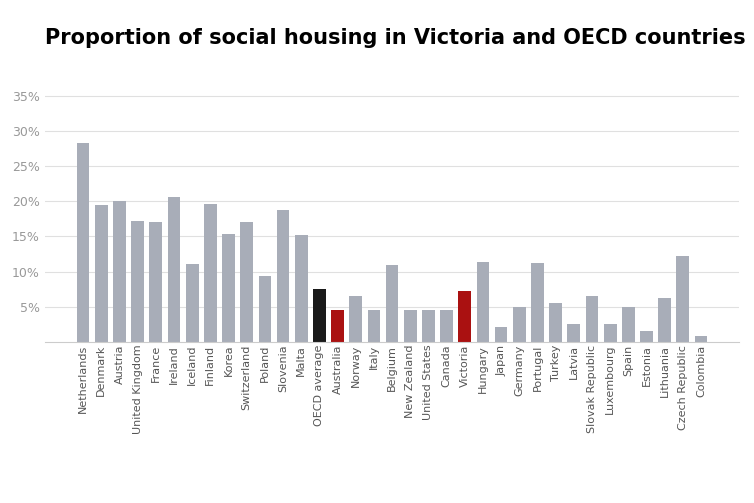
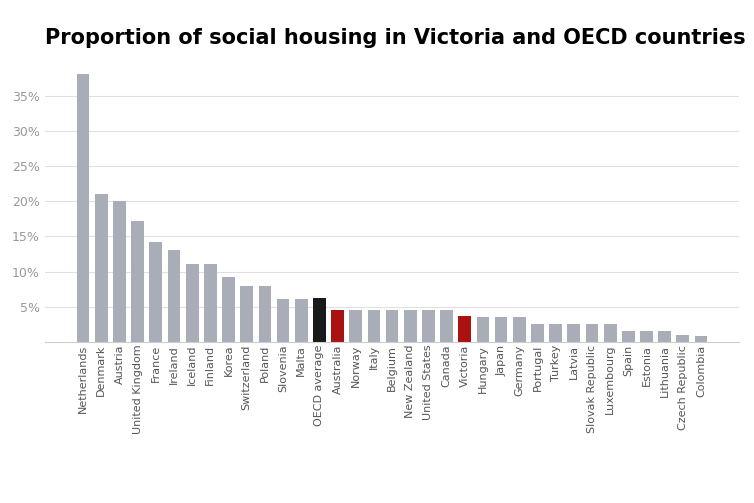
Netherlands: 28.2% -> 38.0%
Denmark: 19.4% -> 21.0%
France: 17.0% -> 14.2%
Ireland: 20.6% -> 13.0%
Finland: 19.6% -> 11.1%
Korea: 15.4% -> 9.2%
Switzerland: 17.0% -> 8.0%
Poland: 9.4% -> 8.0%
Slovenia: 18.8% -> 6.1%
Malta: 15.2% -> 6.1%
OECD average: 7.6% -> 6.2%
Norway: 6.6% -> 4.5%
Belgium: 11.0% -> 4.5%
Victoria: 7.2% -> 3.7%
Hungary: 11.4% -> 3.5%
Japan: 2.2% -> 3.5%
Germany: 5.0% -> 3.5%
Portugal: 11.2% -> 2.6%
Turkey: 5.6% -> 2.6%
Slovak Republic: 6.6% -> 2.6%
Spain: 5.0% -> 1.6%
Lithuania: 6.2% -> 1.5%
Czech Republic: 12.2% -> 1.0%
